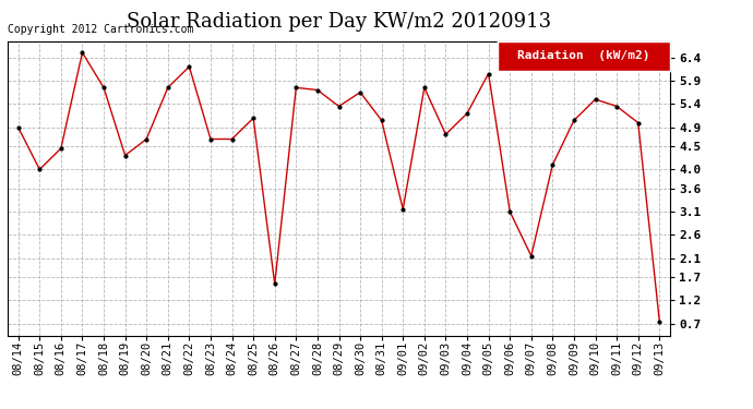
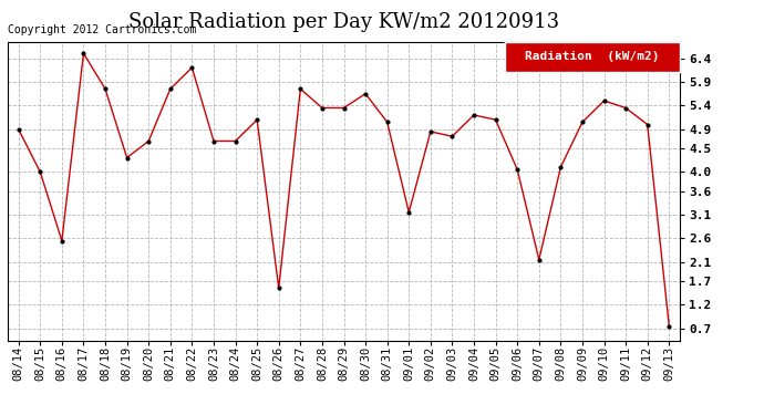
08/16: 4.45 -> 2.55
08/28: 5.70 -> 5.35
09/02: 5.75 -> 4.85
09/05: 6.05 -> 5.10
09/06: 3.10 -> 4.05
